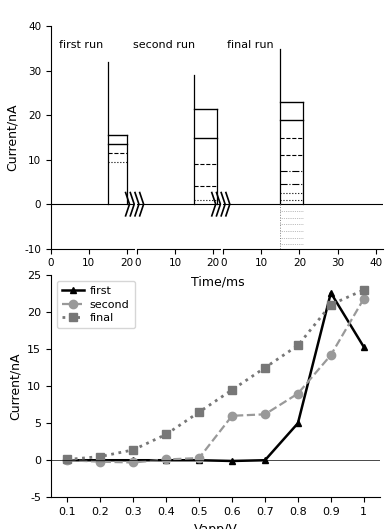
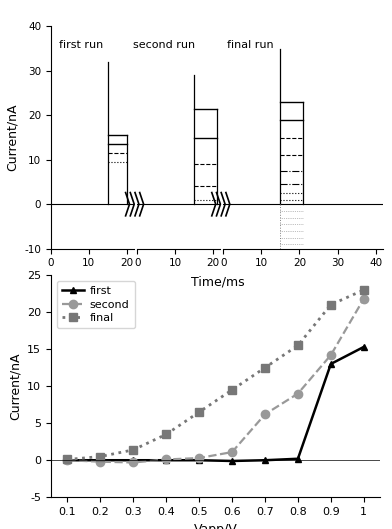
second/0.6: 6.0 -> 1.1
first/0.8: 5.0 -> 0.2
first/0.9: 22.6 -> 13.0
